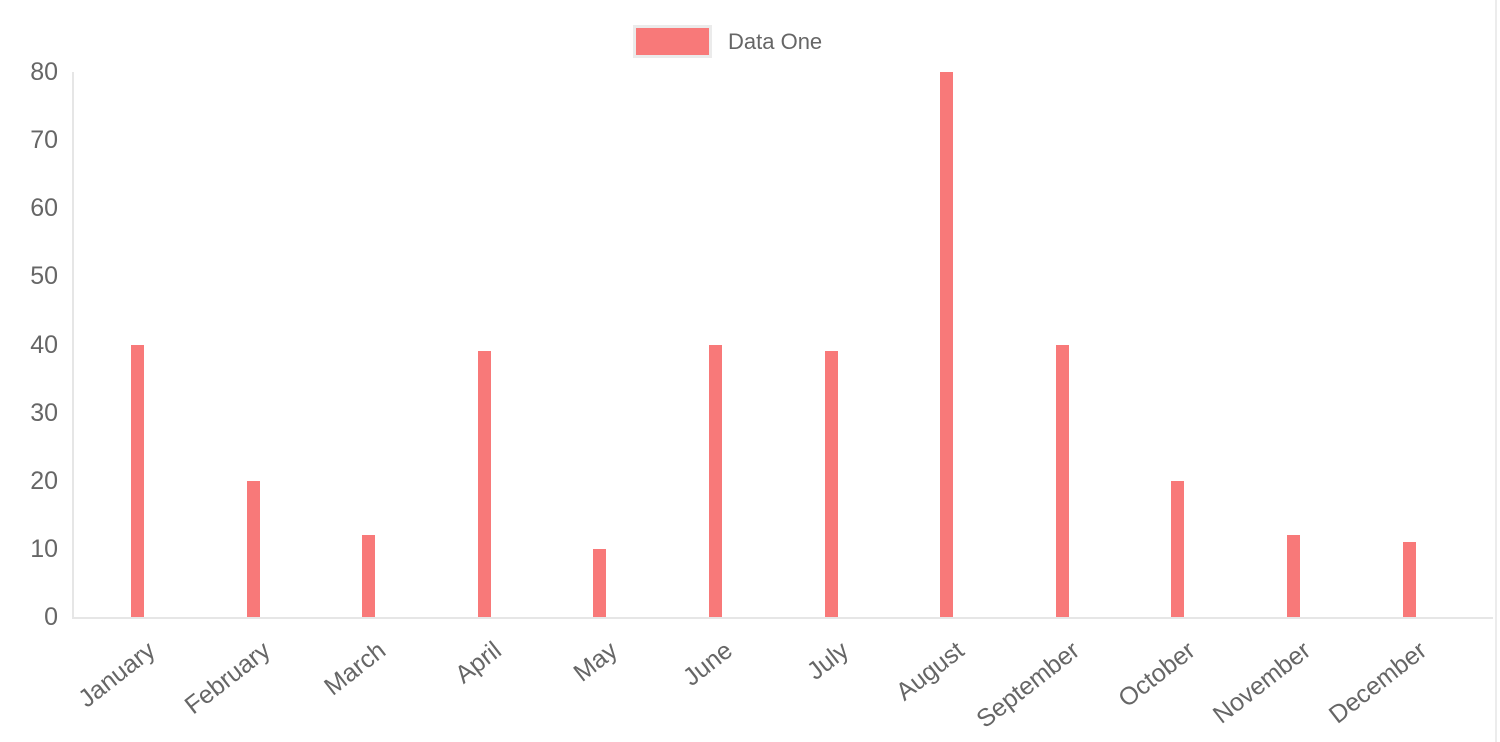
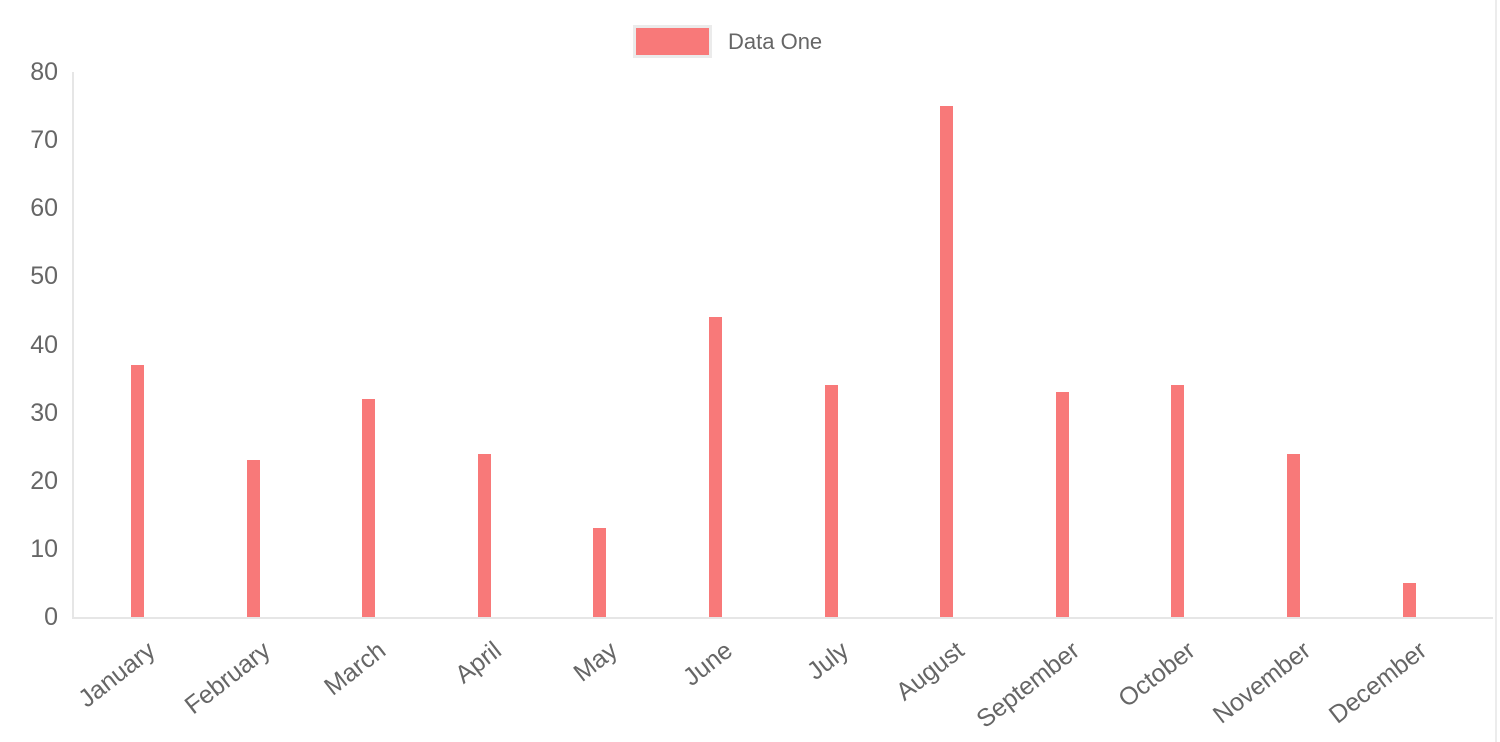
January: 40 -> 37
February: 20 -> 23
March: 12 -> 32
April: 39 -> 24
May: 10 -> 13
June: 40 -> 44
July: 39 -> 34
August: 80 -> 75
September: 40 -> 33
October: 20 -> 34
November: 12 -> 24
December: 11 -> 5
